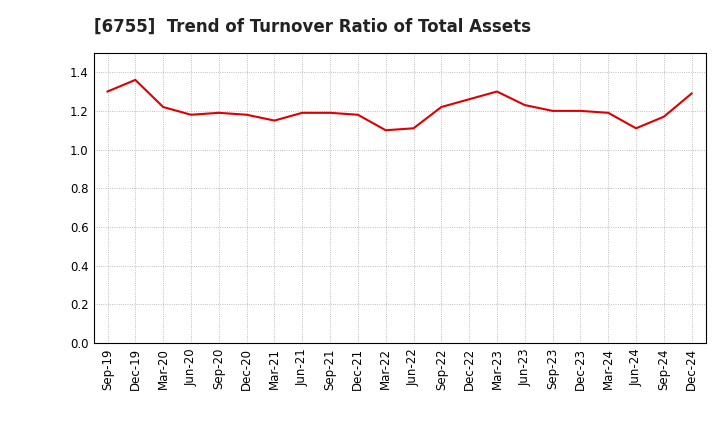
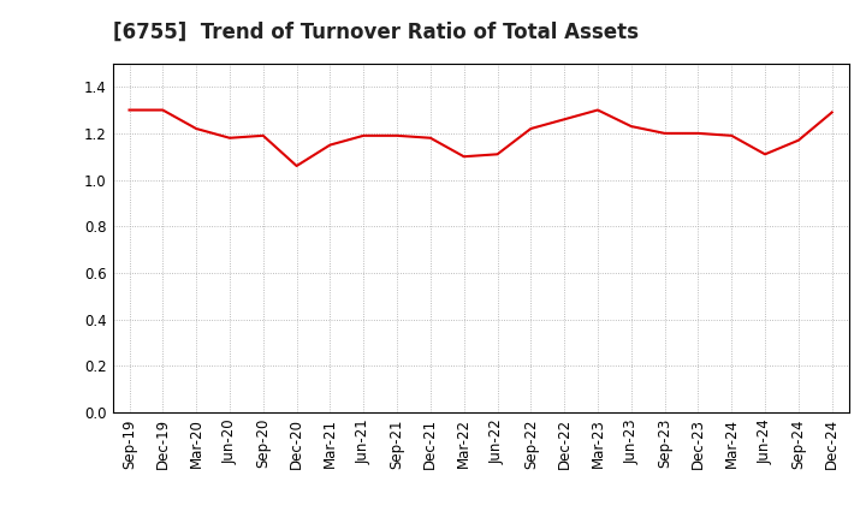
Dec-19: 1.36 -> 1.30
Dec-20: 1.18 -> 1.06
